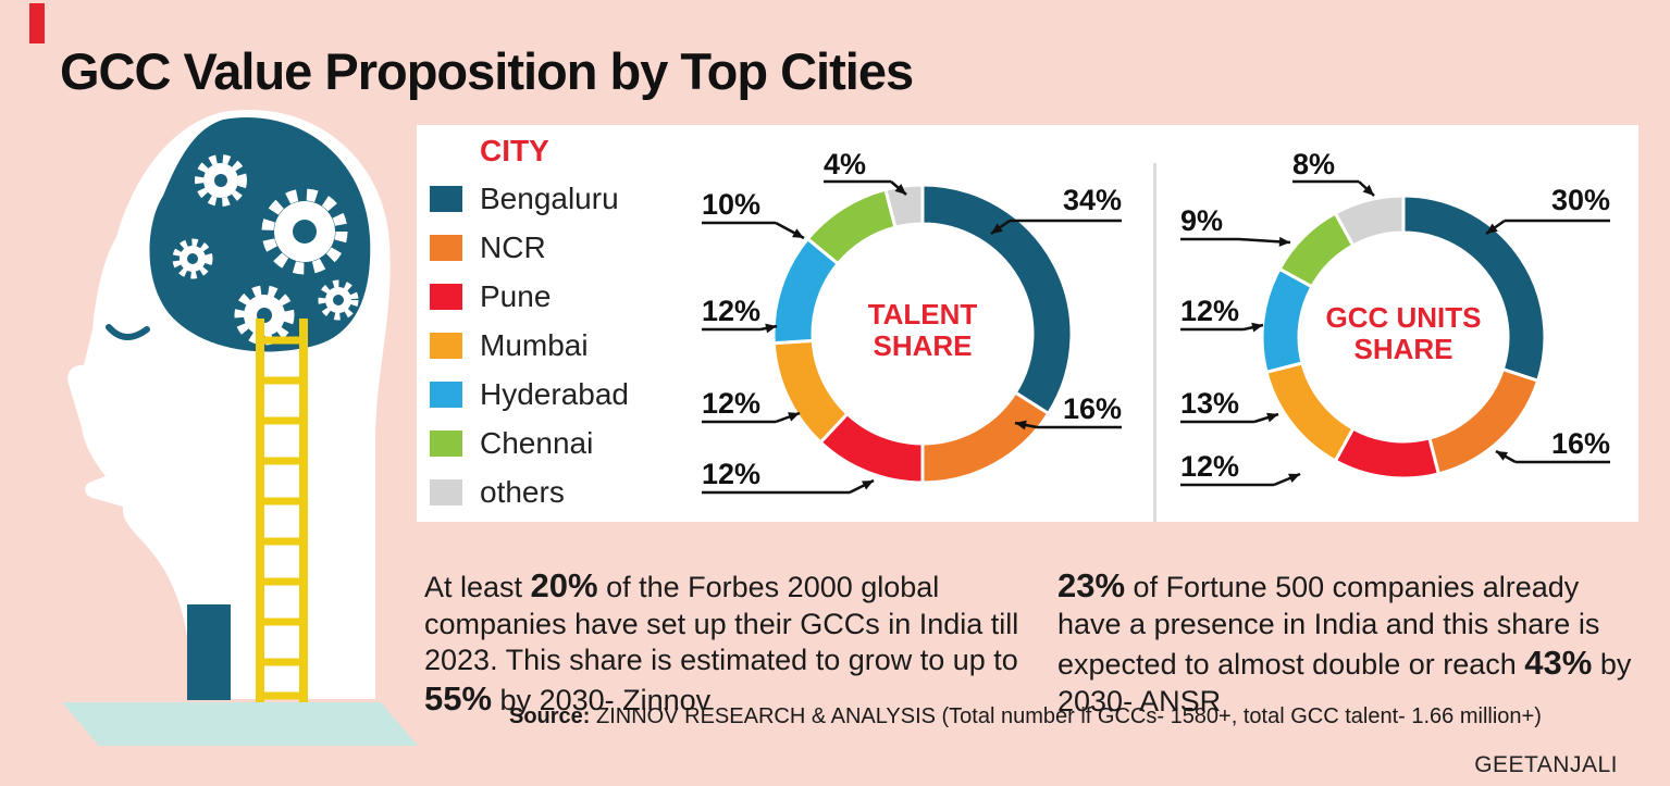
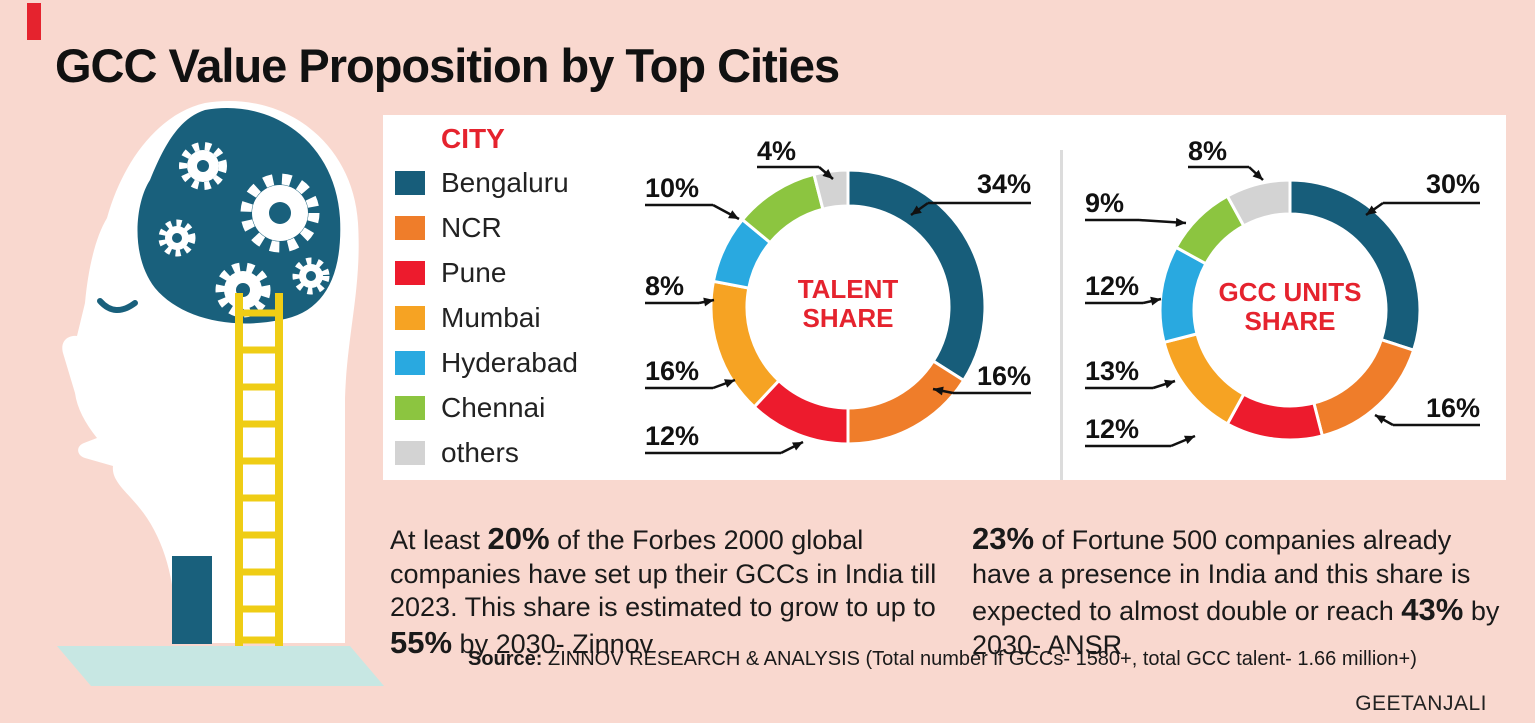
TALENT SHARE/Mumbai: 12% -> 16%
TALENT SHARE/Hyderabad: 12% -> 8%
